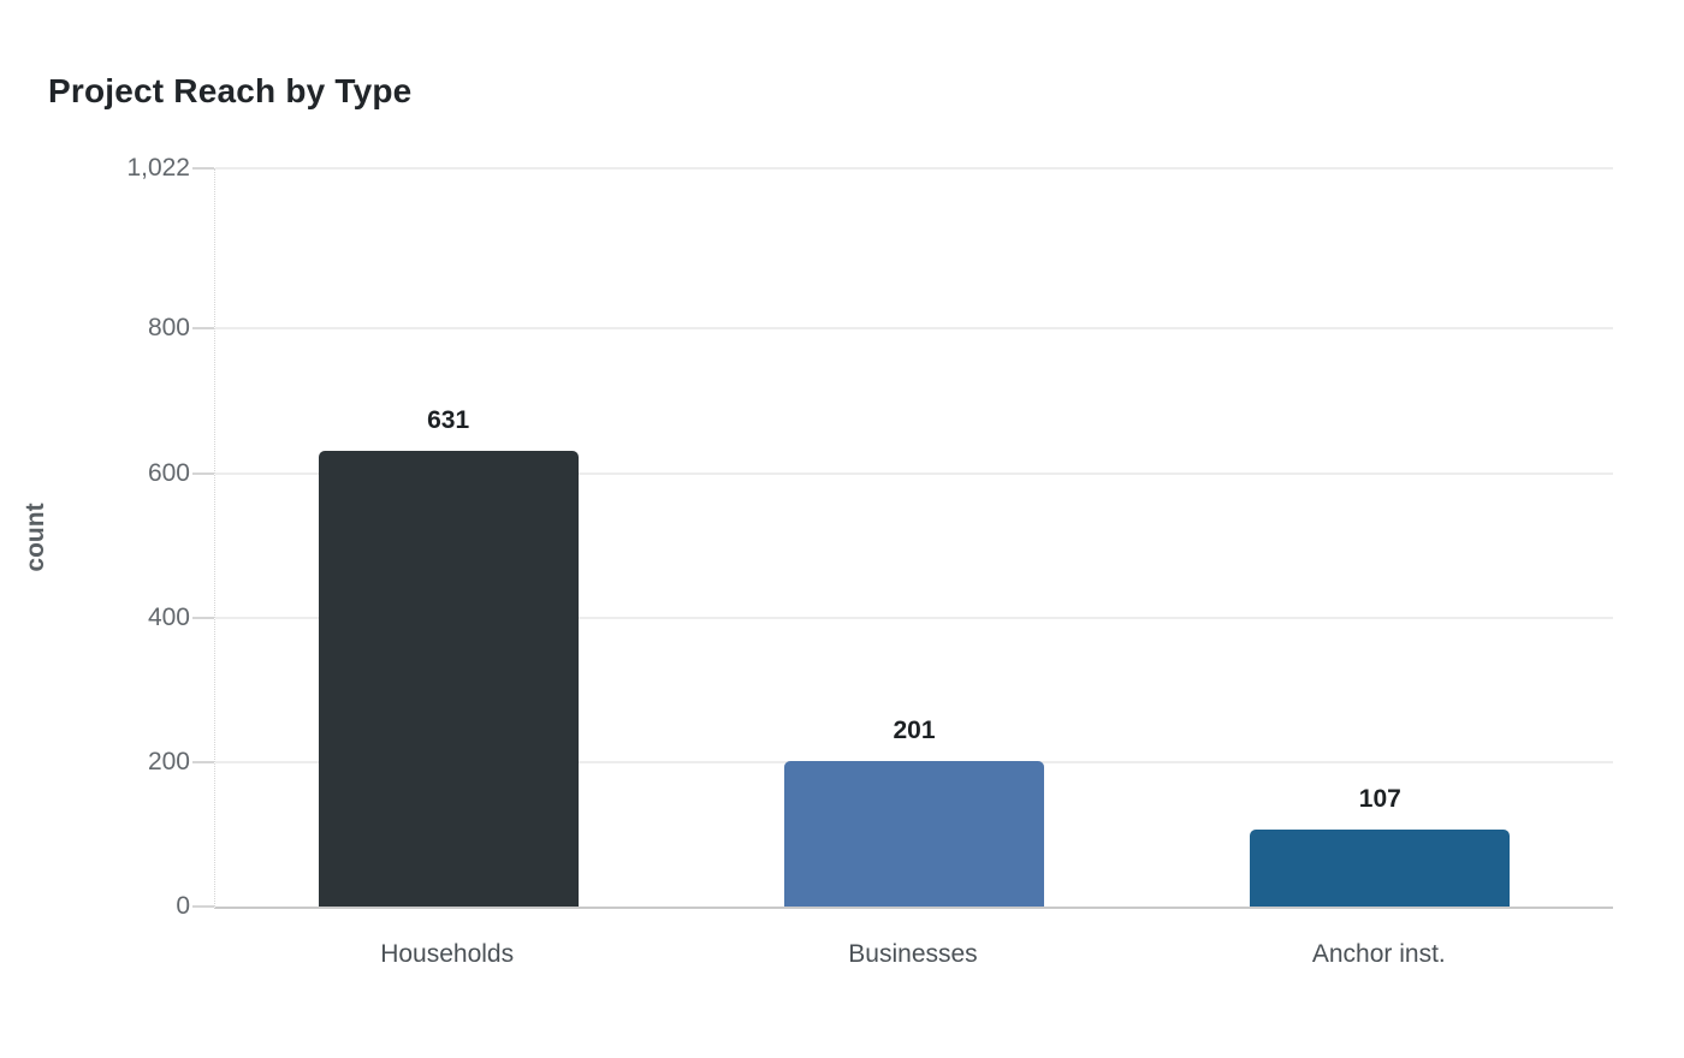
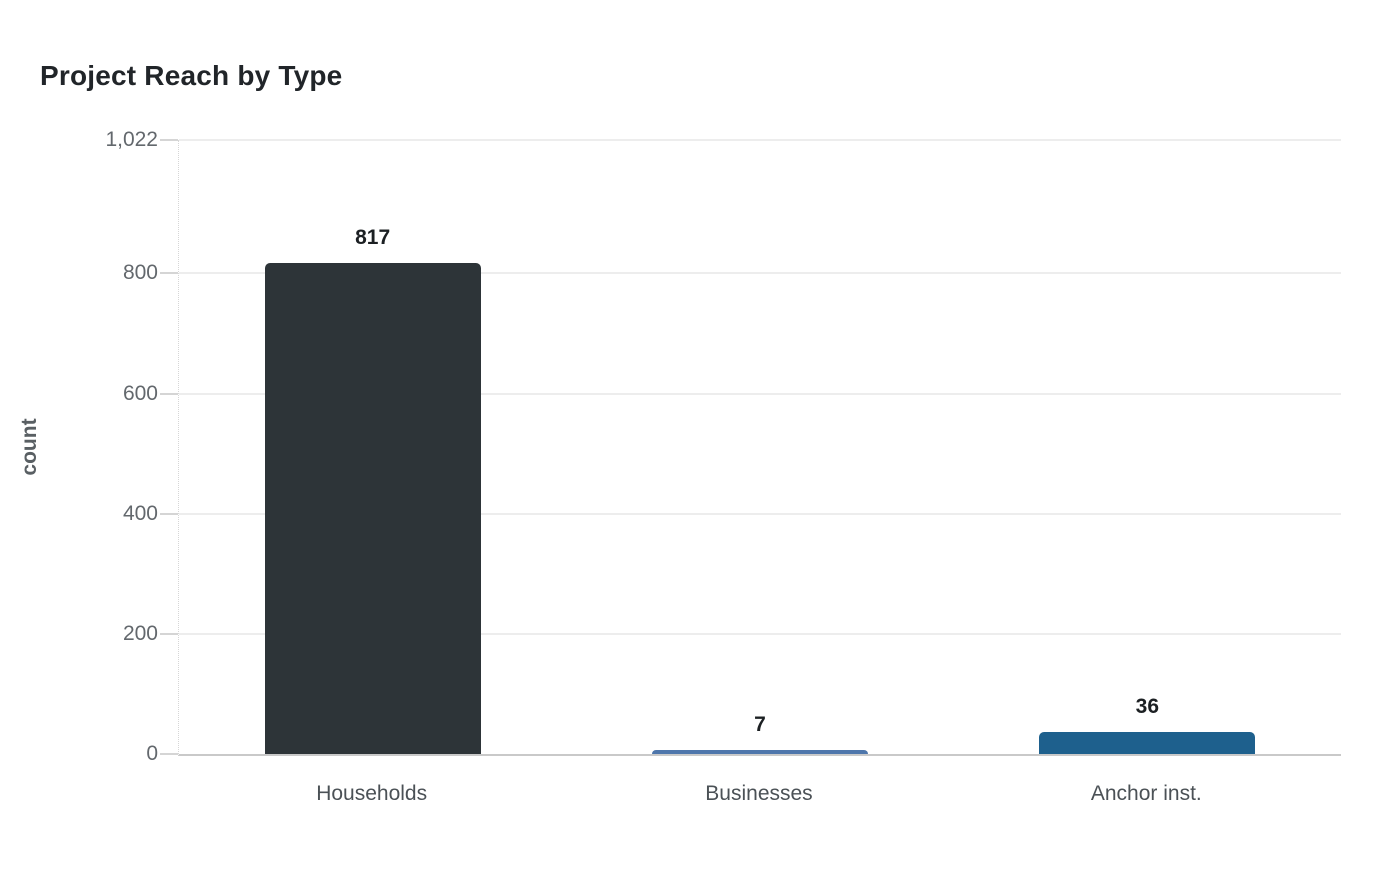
Households: 631 -> 817
Businesses: 201 -> 7
Anchor inst.: 107 -> 36
